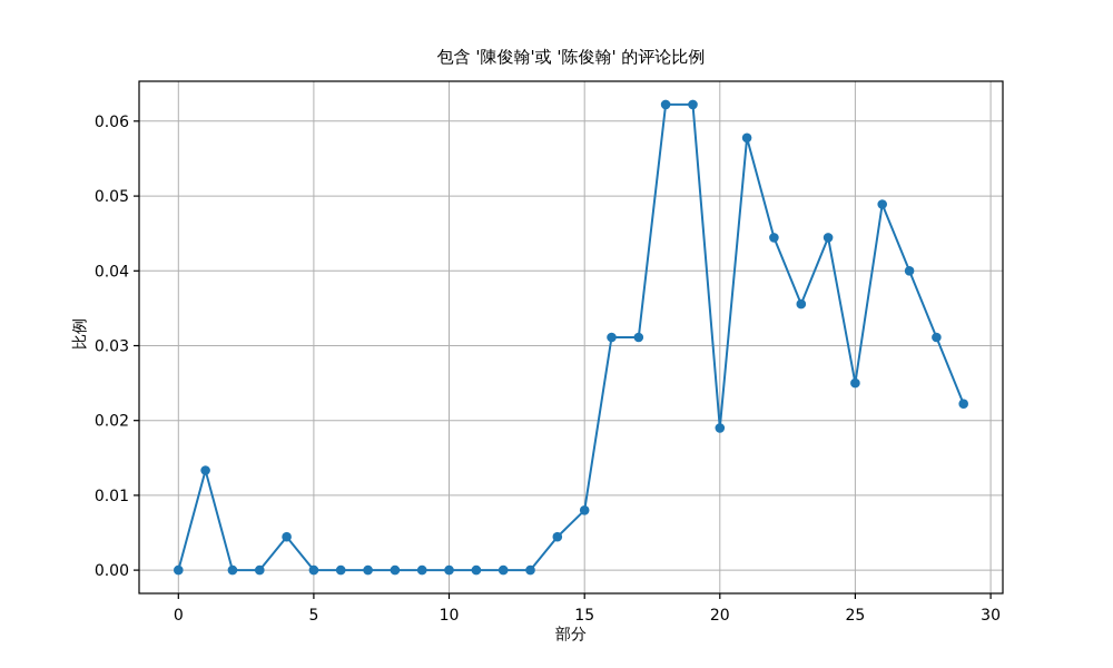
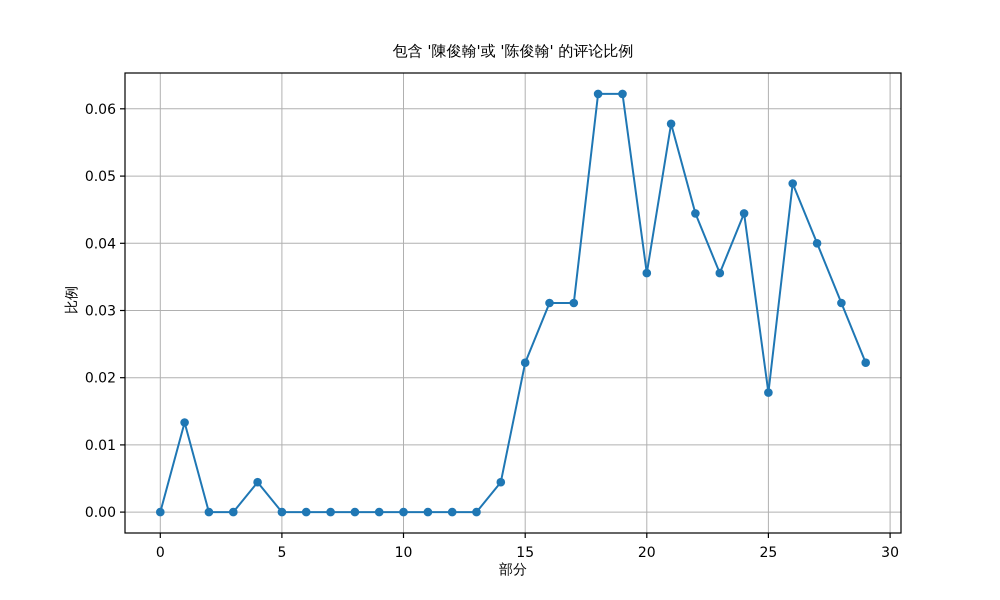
15: 0.008 -> 0.022
20: 0.019 -> 0.036
25: 0.025 -> 0.018
